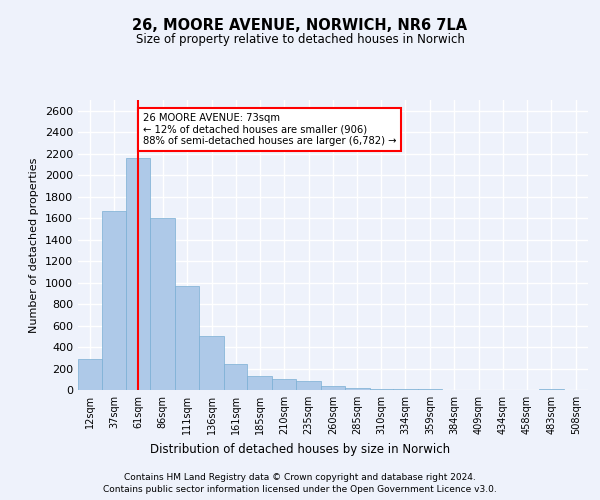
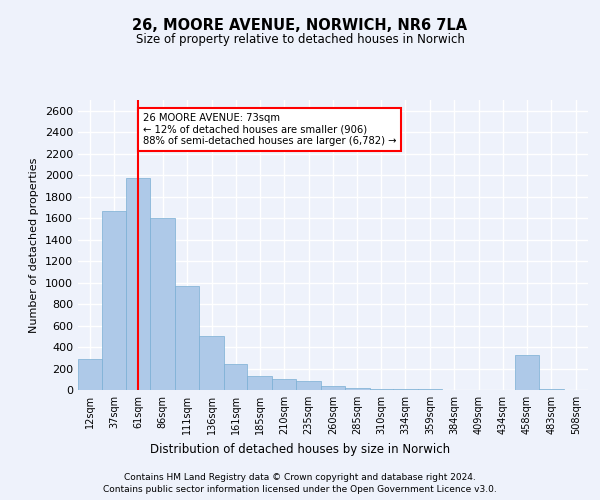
61sqm: 2160 -> 1970
458sqm: 0 -> 330
